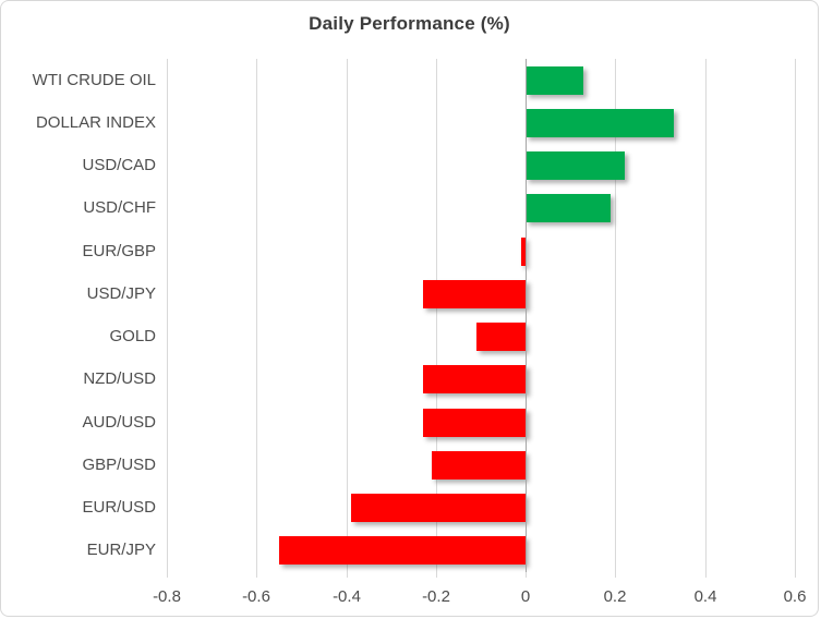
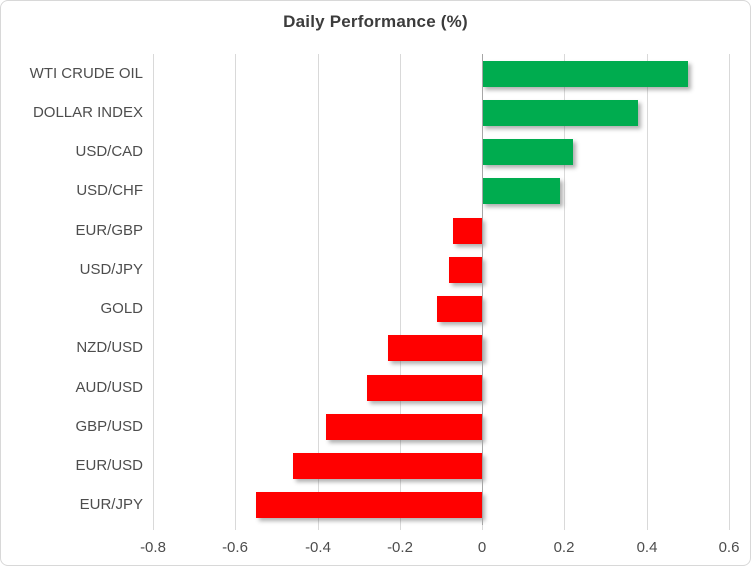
WTI CRUDE OIL: 0.13 -> 0.50
DOLLAR INDEX: 0.33 -> 0.38
EUR/GBP: -0.01 -> -0.07
USD/JPY: -0.23 -> -0.08
AUD/USD: -0.23 -> -0.28
GBP/USD: -0.21 -> -0.38
EUR/USD: -0.39 -> -0.46
